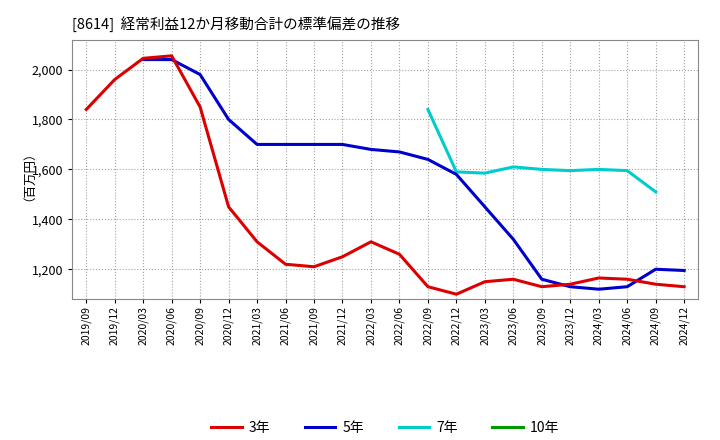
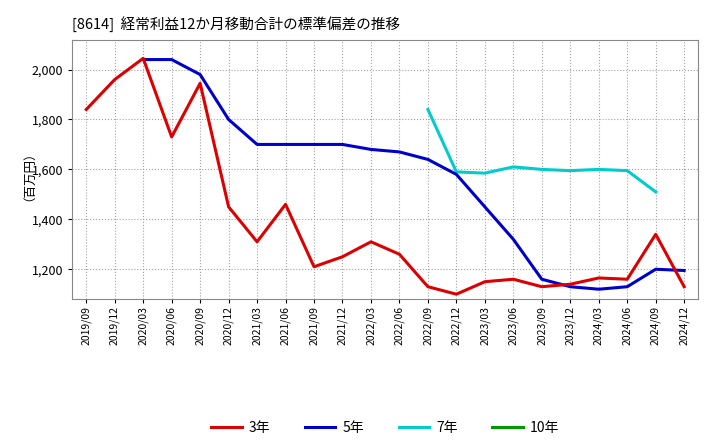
3年/2020/06: 2,055 -> 1,730
3年/2020/09: 1,850 -> 1,945
3年/2021/06: 1,220 -> 1,460
3年/2024/09: 1,140 -> 1,340
